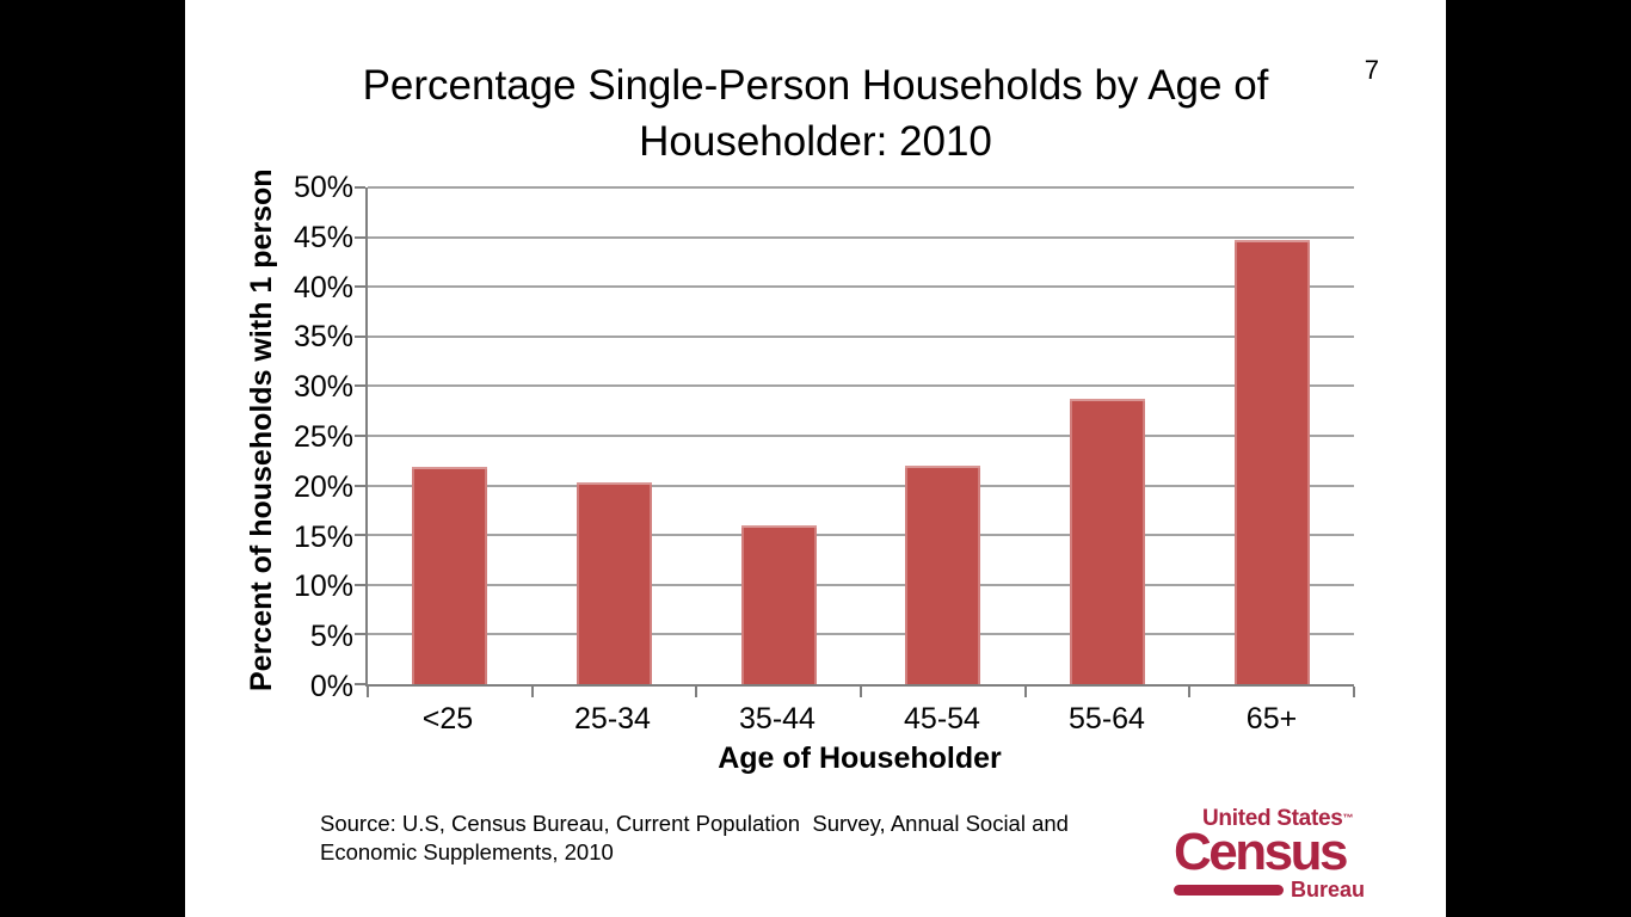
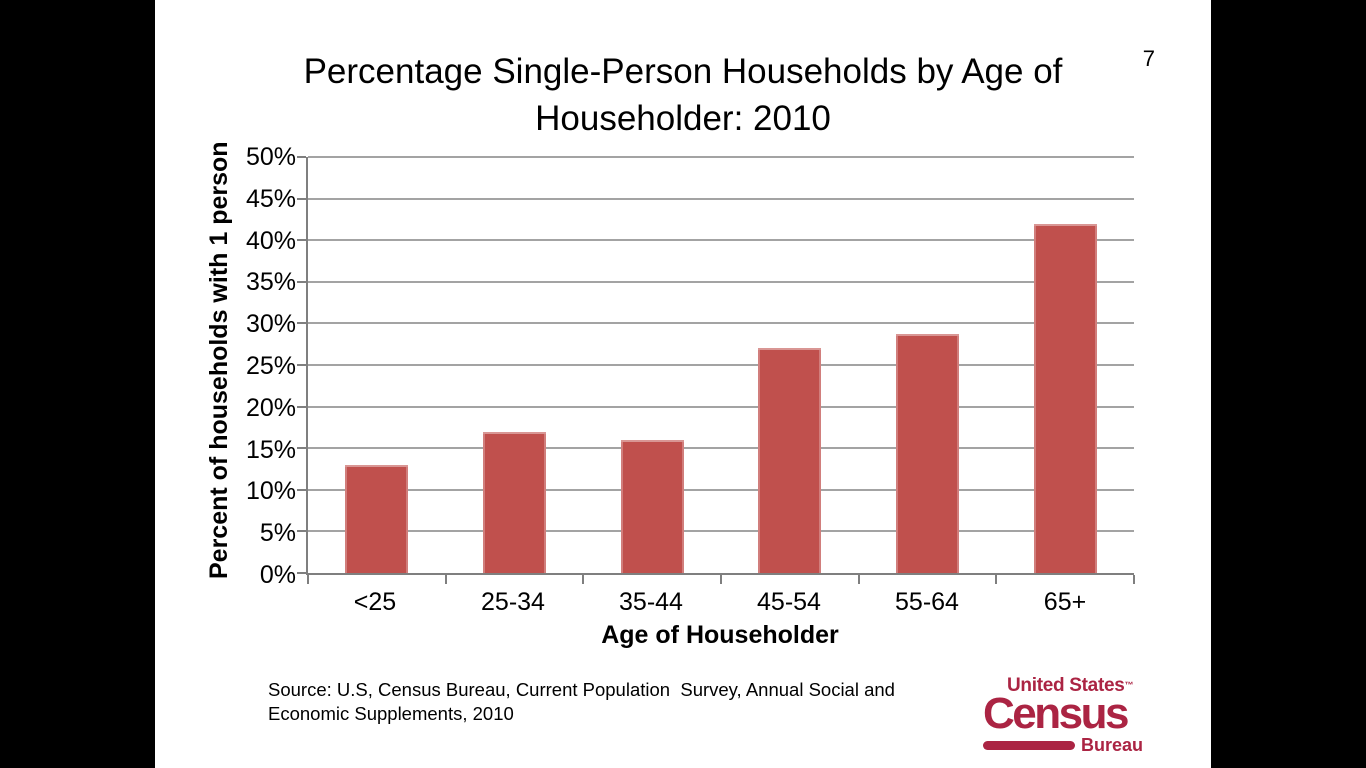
<25: 22% -> 13%
25-34: 20% -> 17%
45-54: 22% -> 27%
65+: 45% -> 42%
